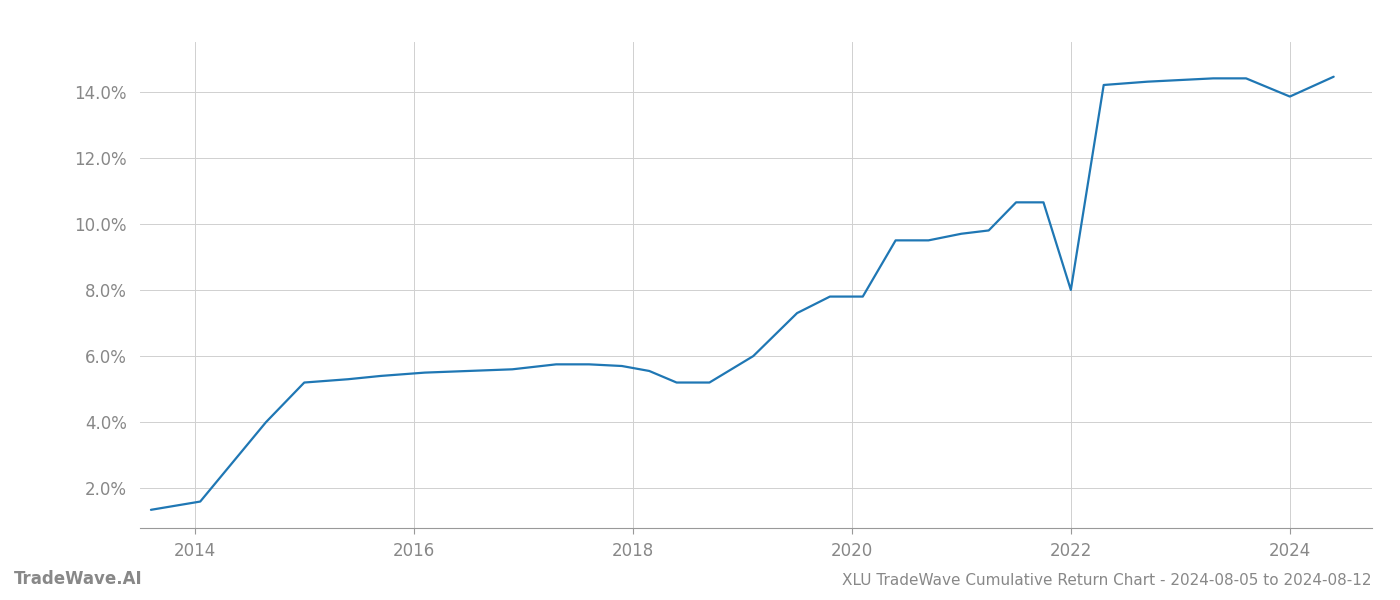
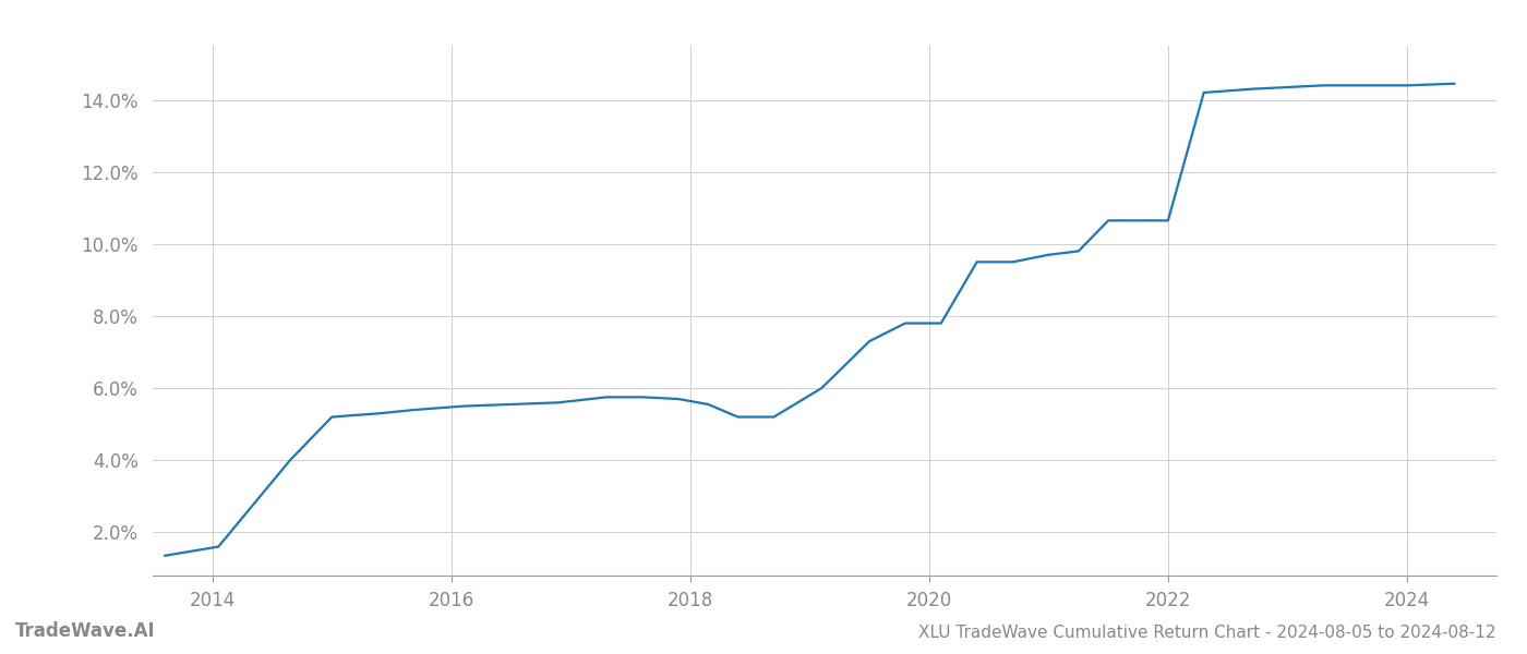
2022: 8.00% -> 10.65%
2024: 13.85% -> 14.40%
